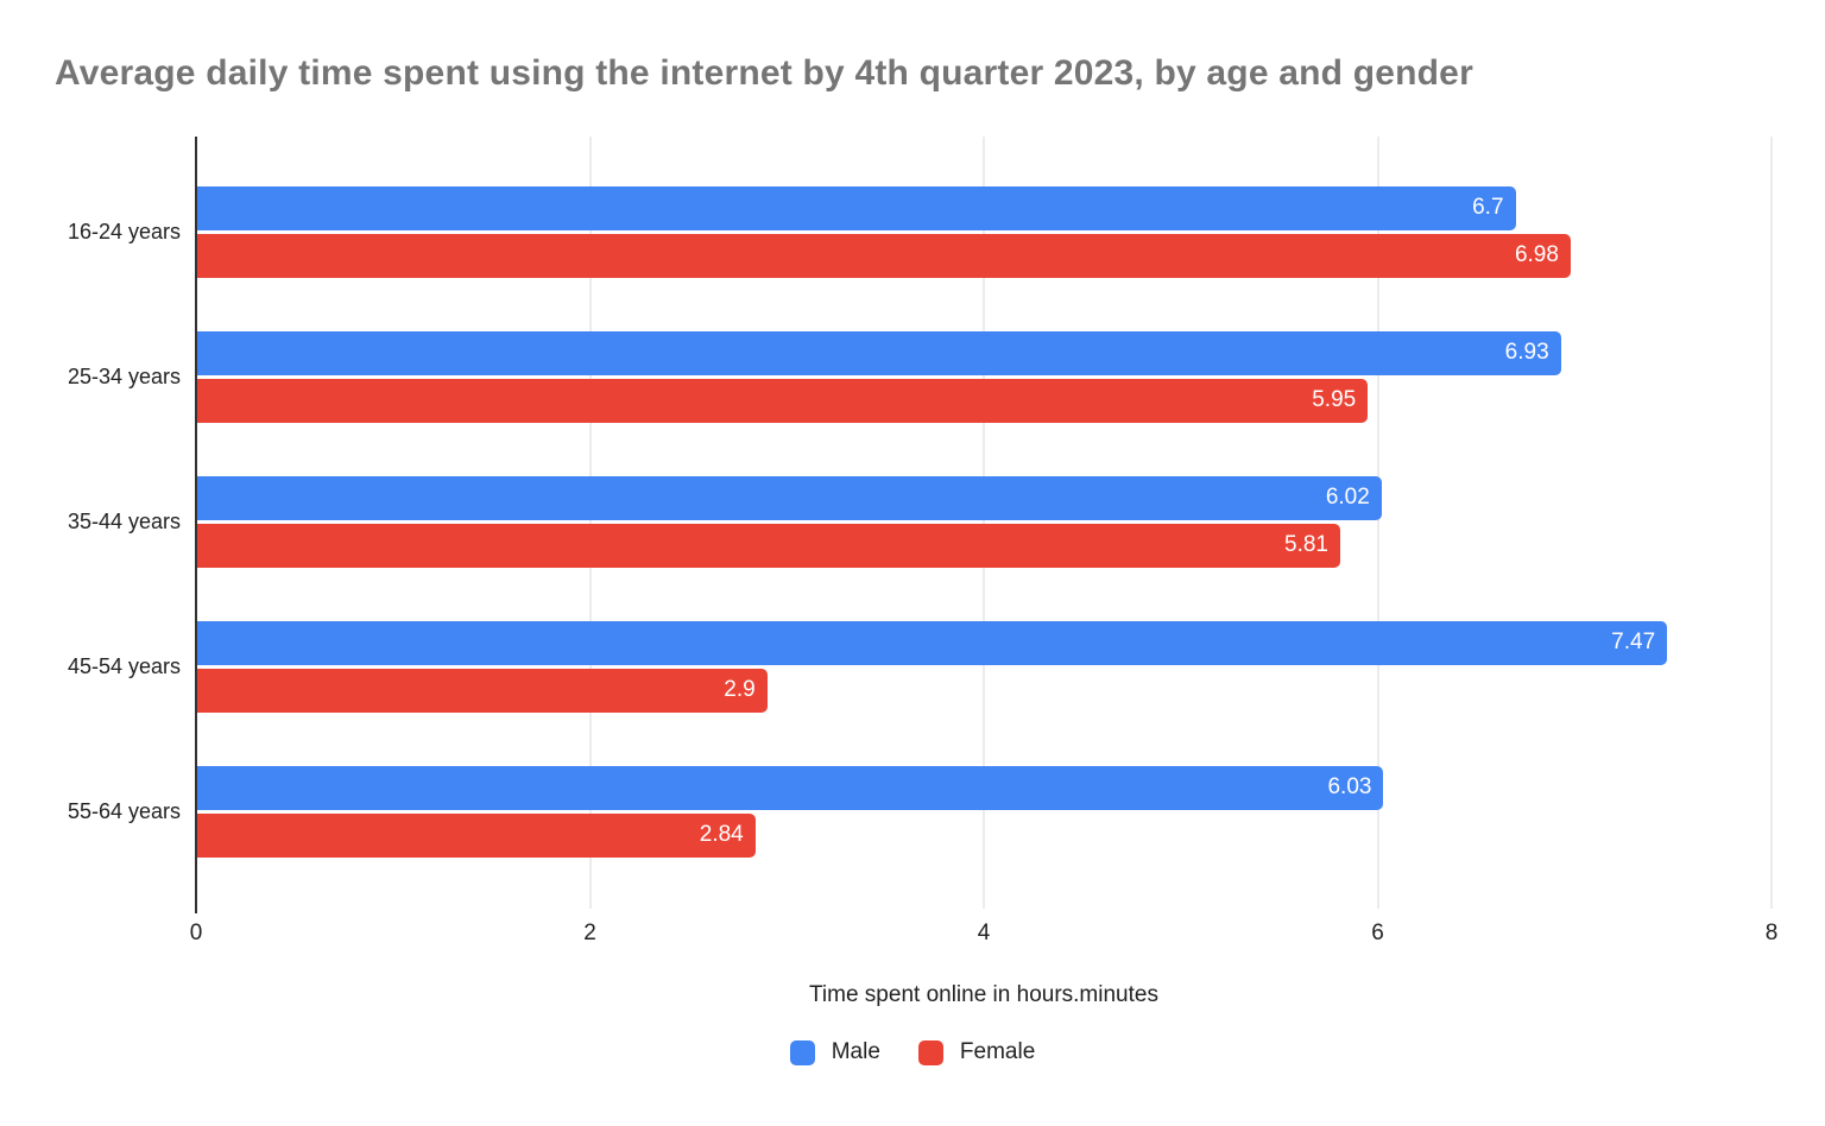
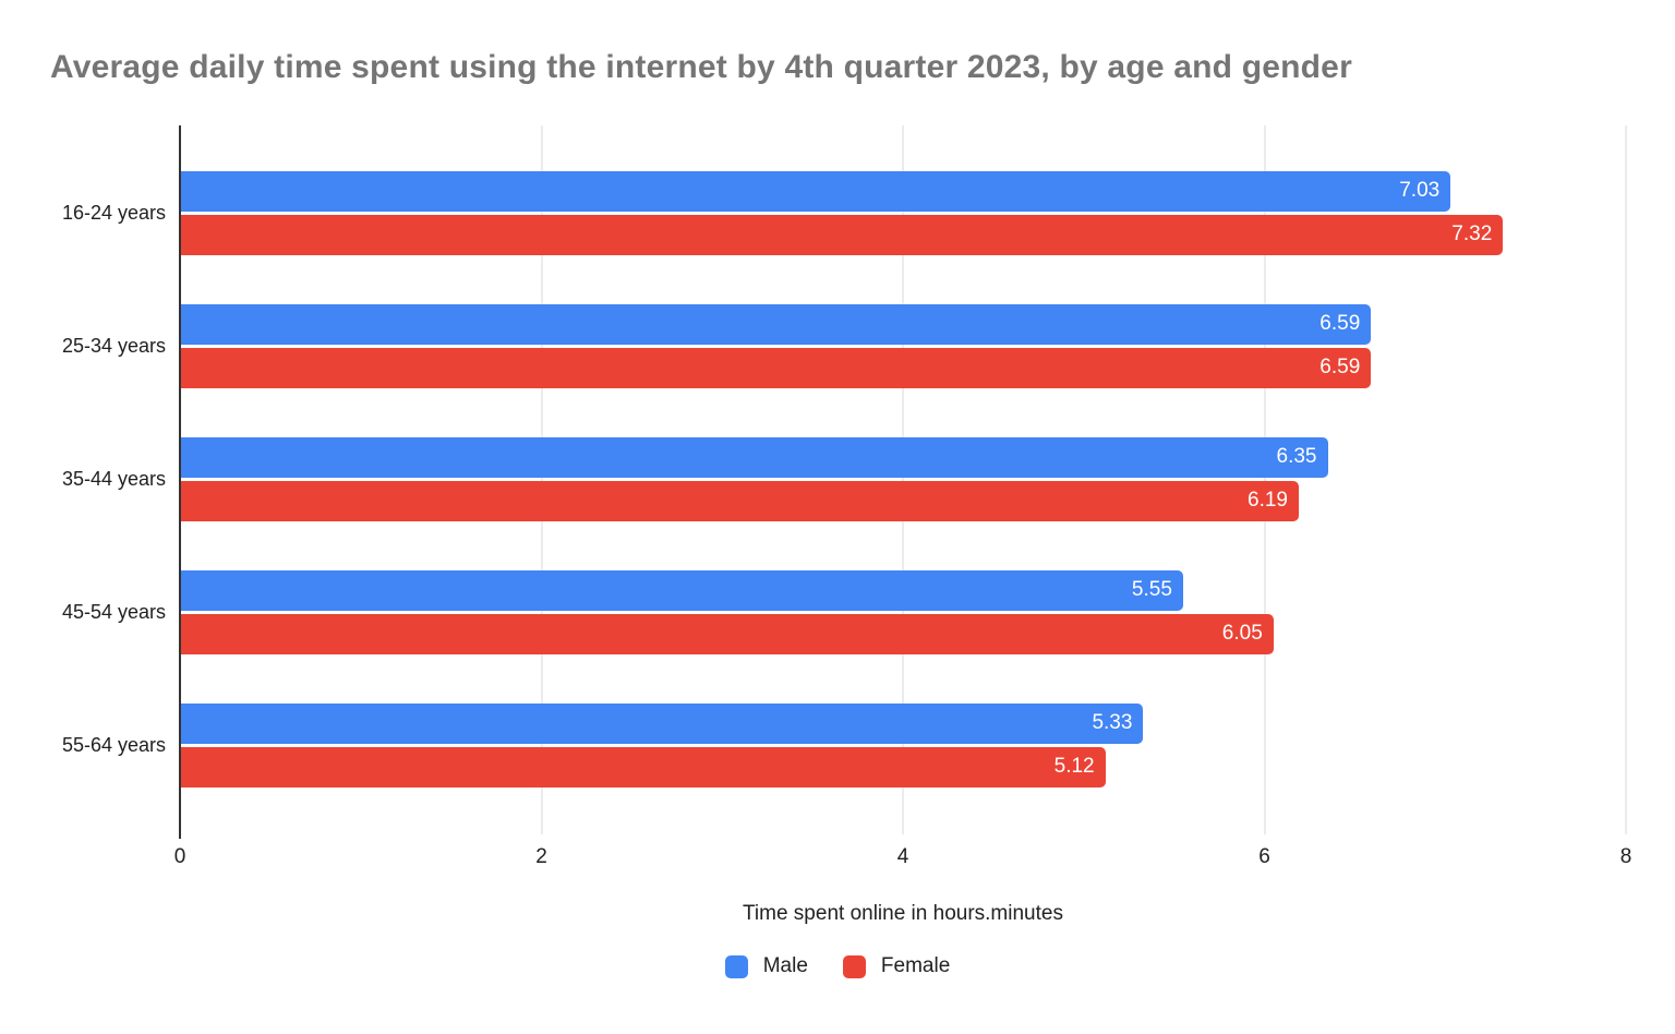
Male/16-24 years: 6.7 -> 7.03
Female/16-24 years: 6.98 -> 7.32
Male/25-34 years: 6.93 -> 6.59
Female/25-34 years: 5.95 -> 6.59
Male/35-44 years: 6.02 -> 6.35
Female/35-44 years: 5.81 -> 6.19
Male/45-54 years: 7.47 -> 5.55
Female/45-54 years: 2.9 -> 6.05
Male/55-64 years: 6.03 -> 5.33
Female/55-64 years: 2.84 -> 5.12
